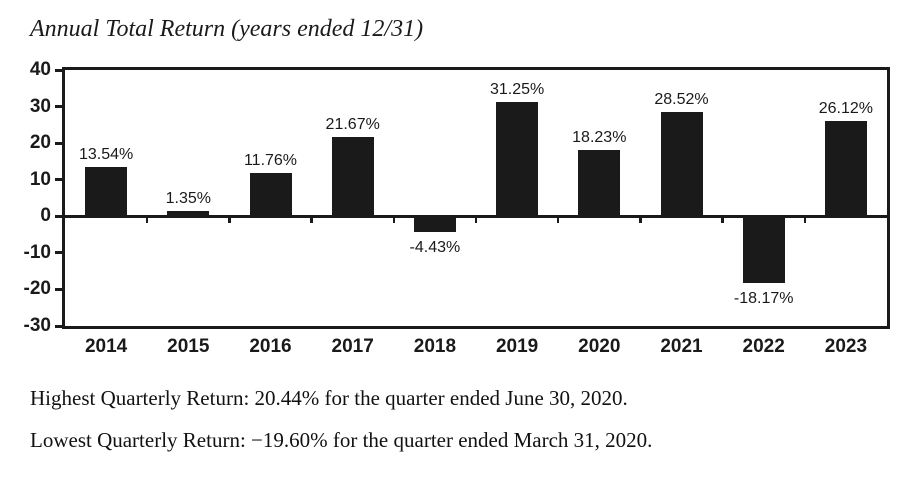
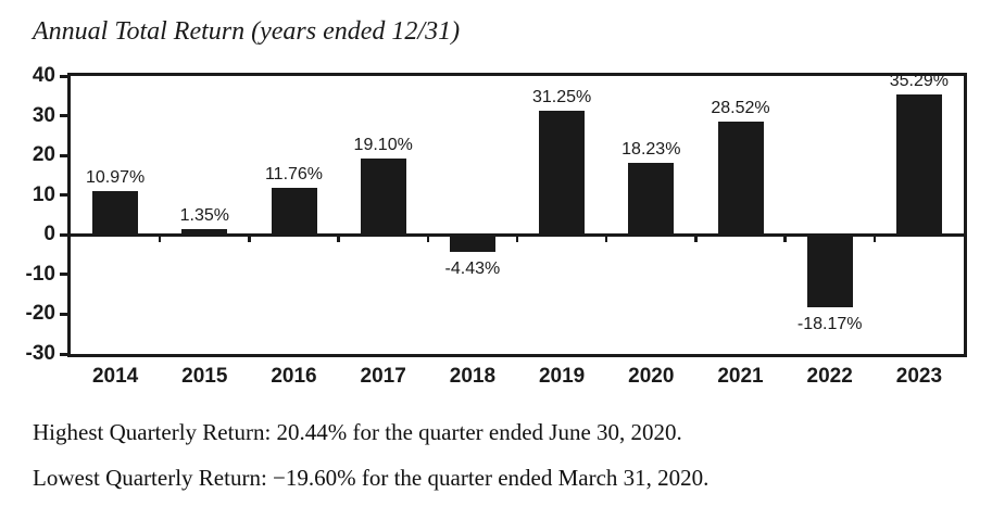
2014: 13.54% -> 10.97%
2017: 21.67% -> 19.10%
2023: 26.12% -> 35.29%
